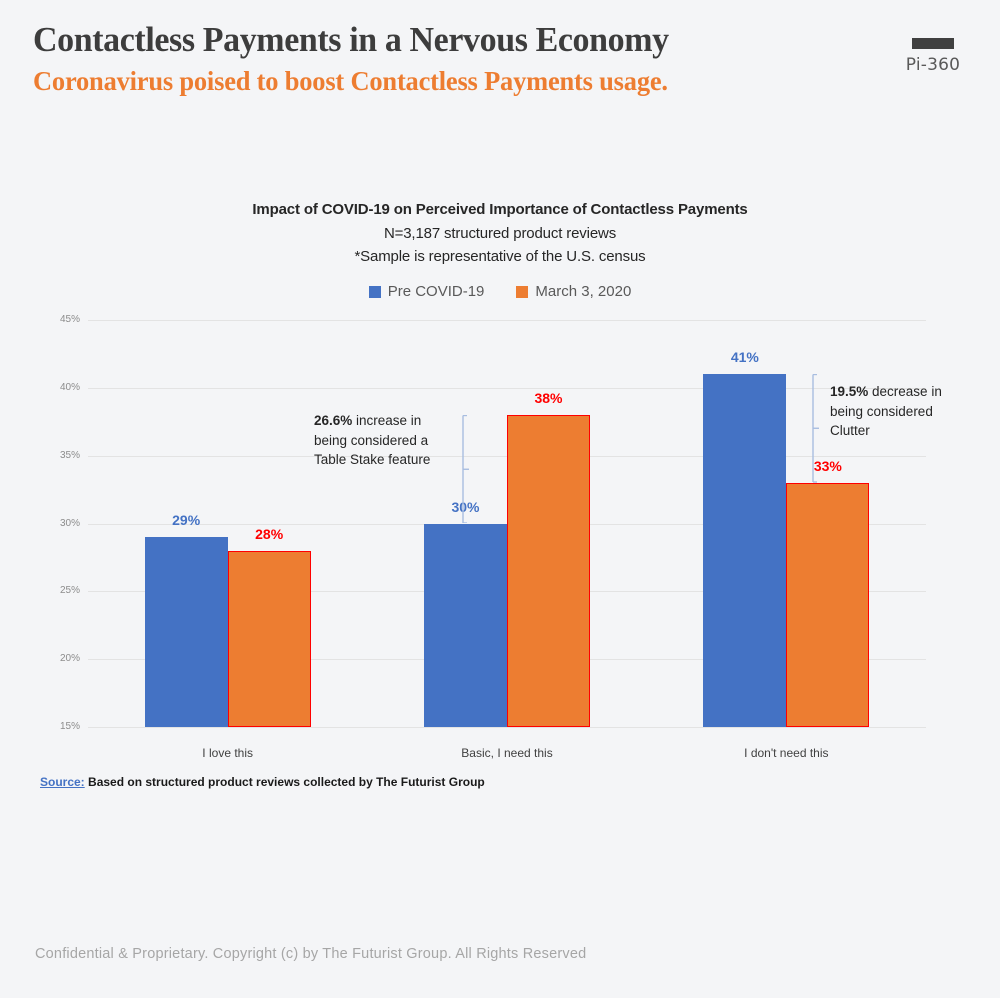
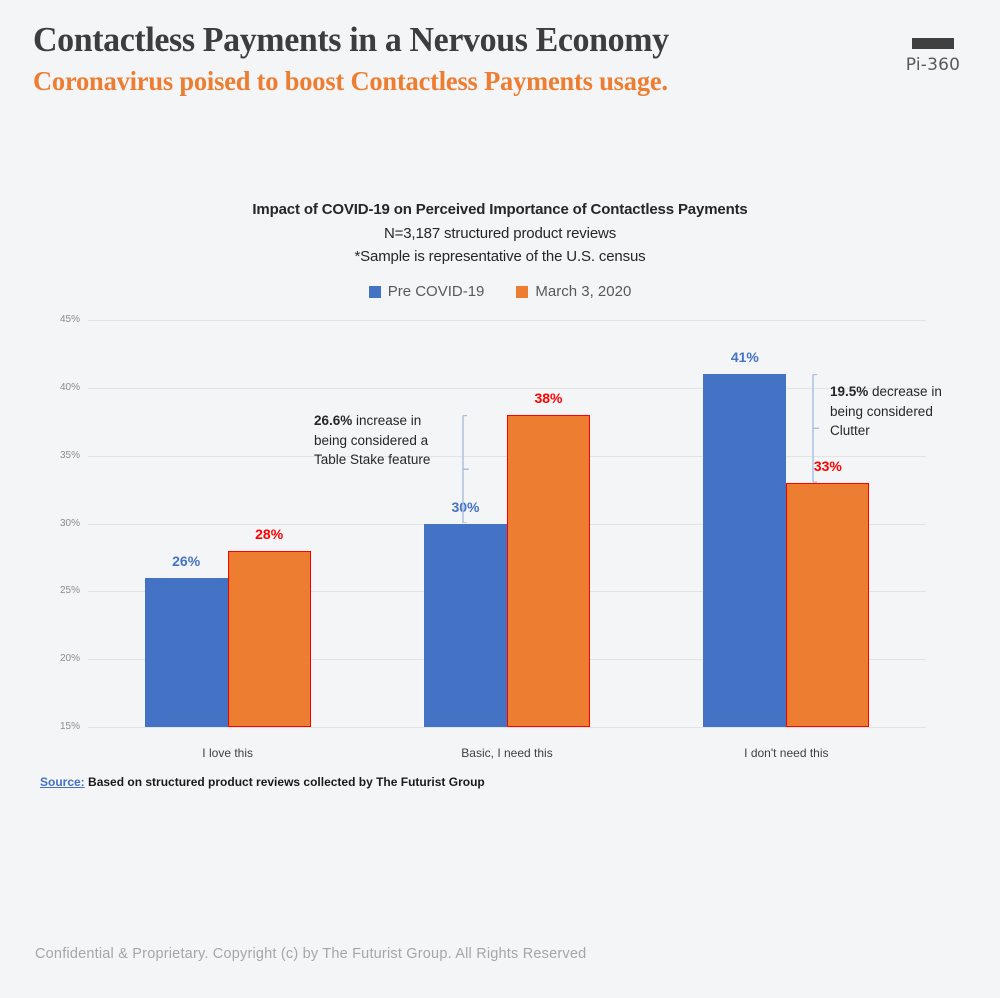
Pre COVID-19/I love this: 29% -> 26%
